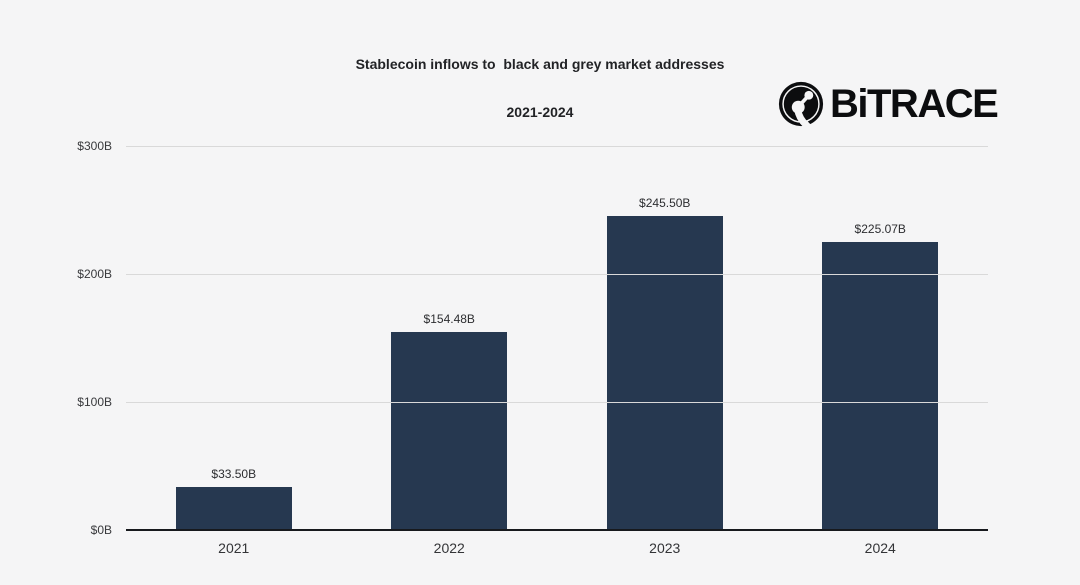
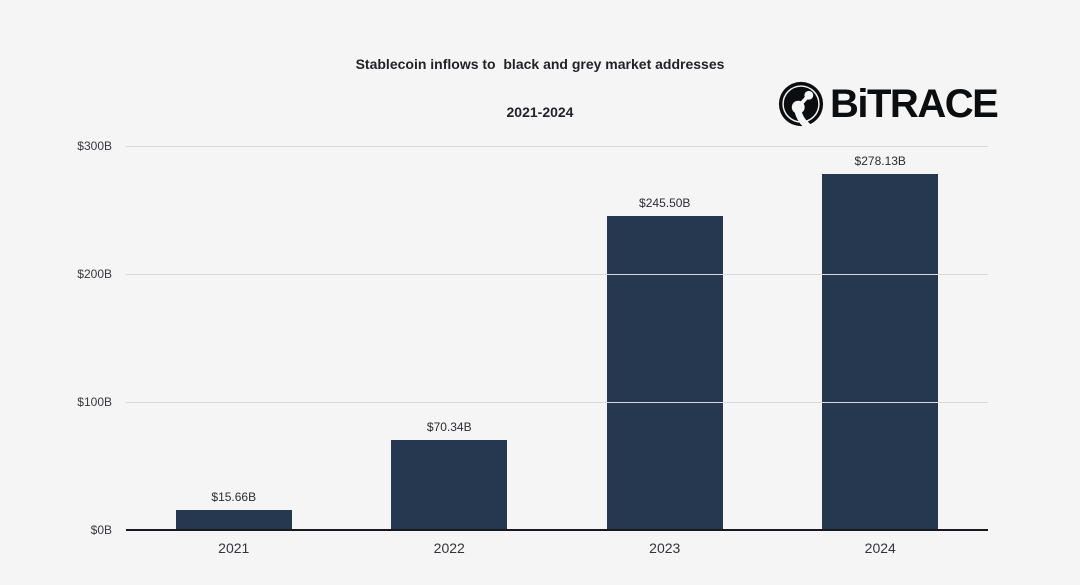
2021: $33.50B -> $15.66B
2022: $154.48B -> $70.34B
2024: $225.07B -> $278.13B
